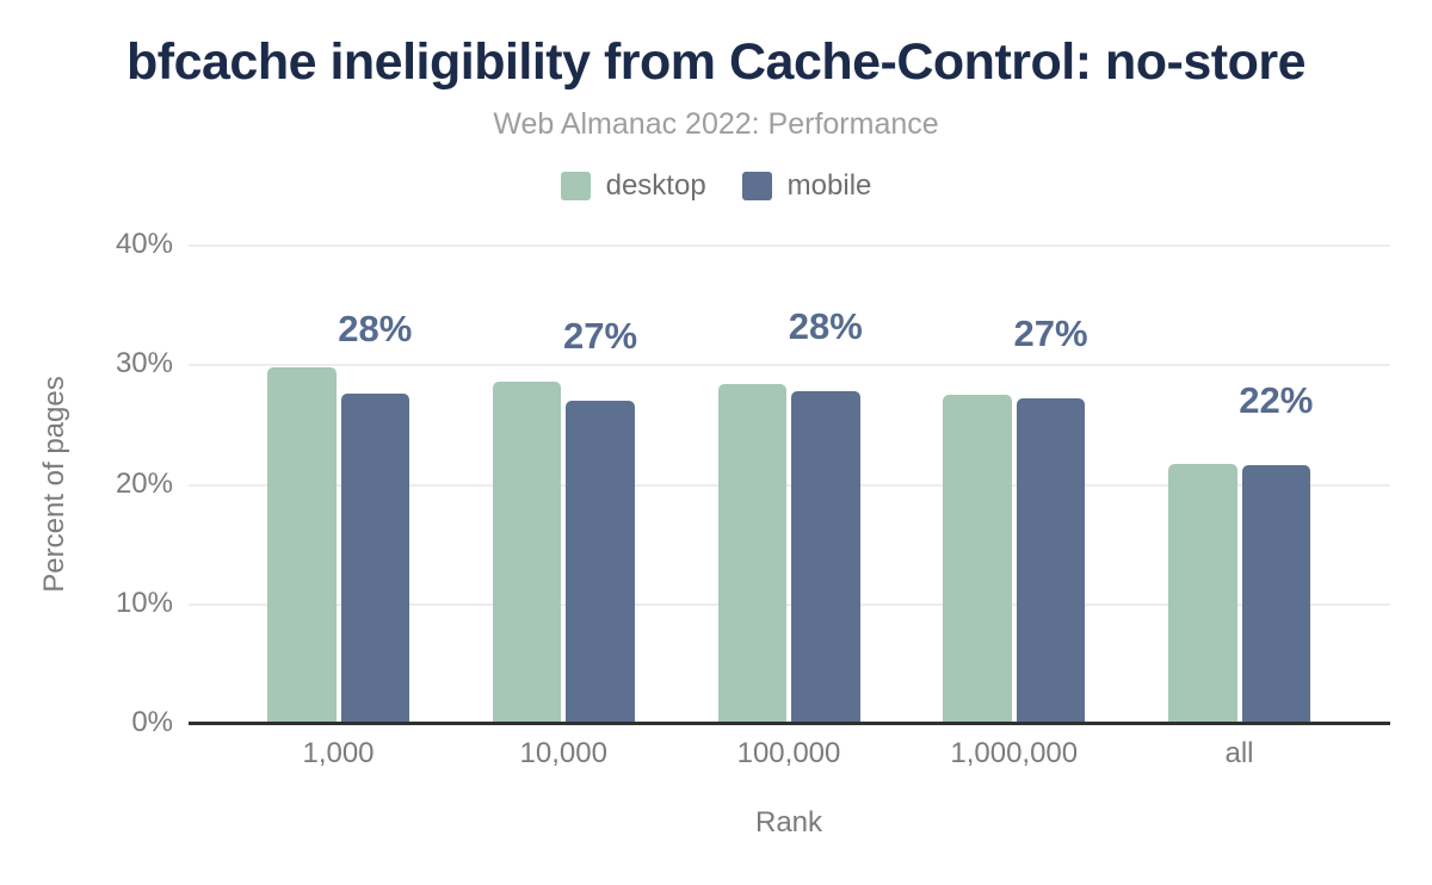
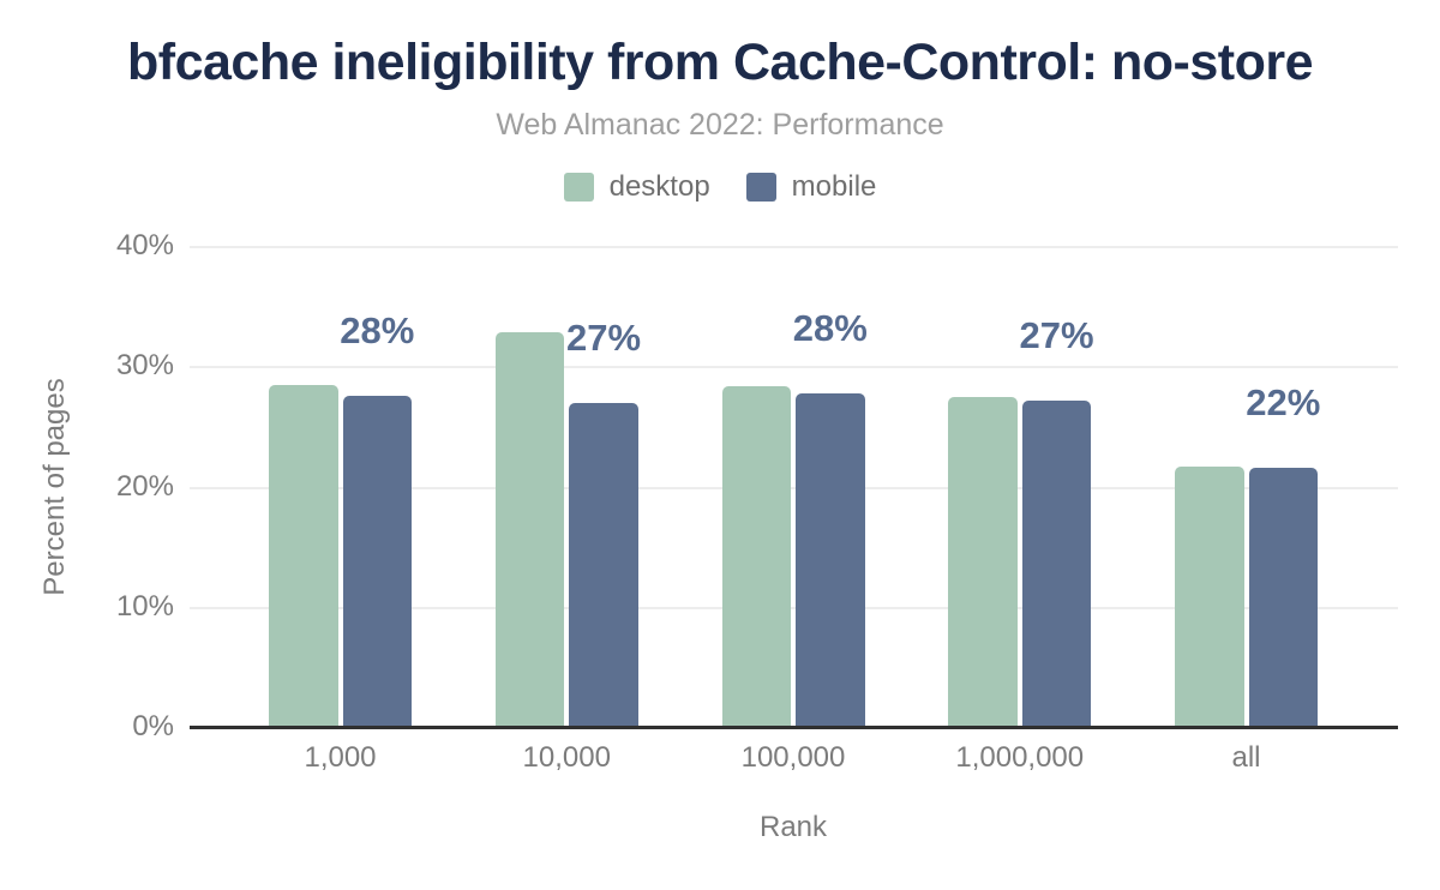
desktop/1,000: 29.8% -> 28.5%
desktop/10,000: 28.6% -> 32.9%
